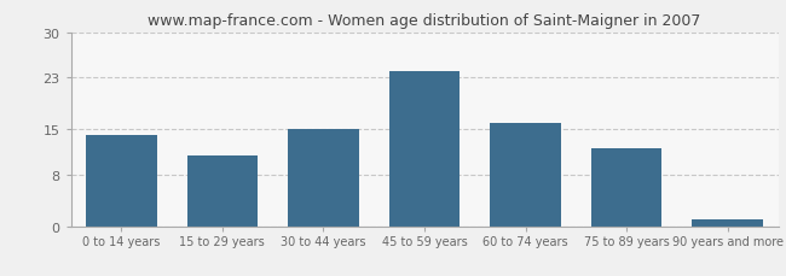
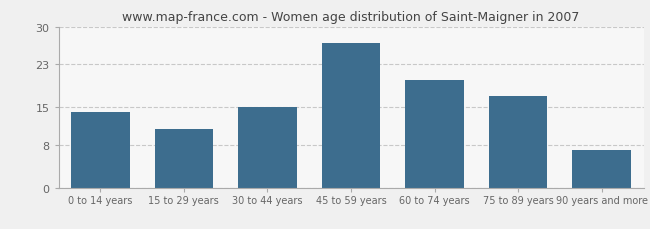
45 to 59 years: 24 -> 27
60 to 74 years: 16 -> 20
75 to 89 years: 12 -> 17
90 years and more: 1 -> 7
